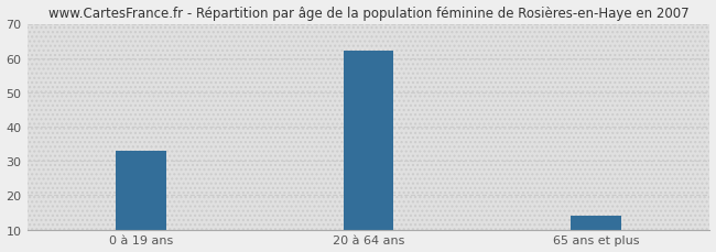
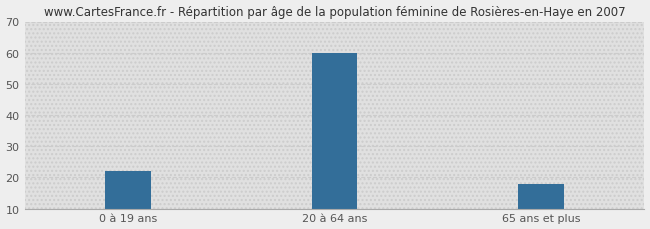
0 à 19 ans: 33 -> 22
20 à 64 ans: 62 -> 60
65 ans et plus: 14 -> 18
